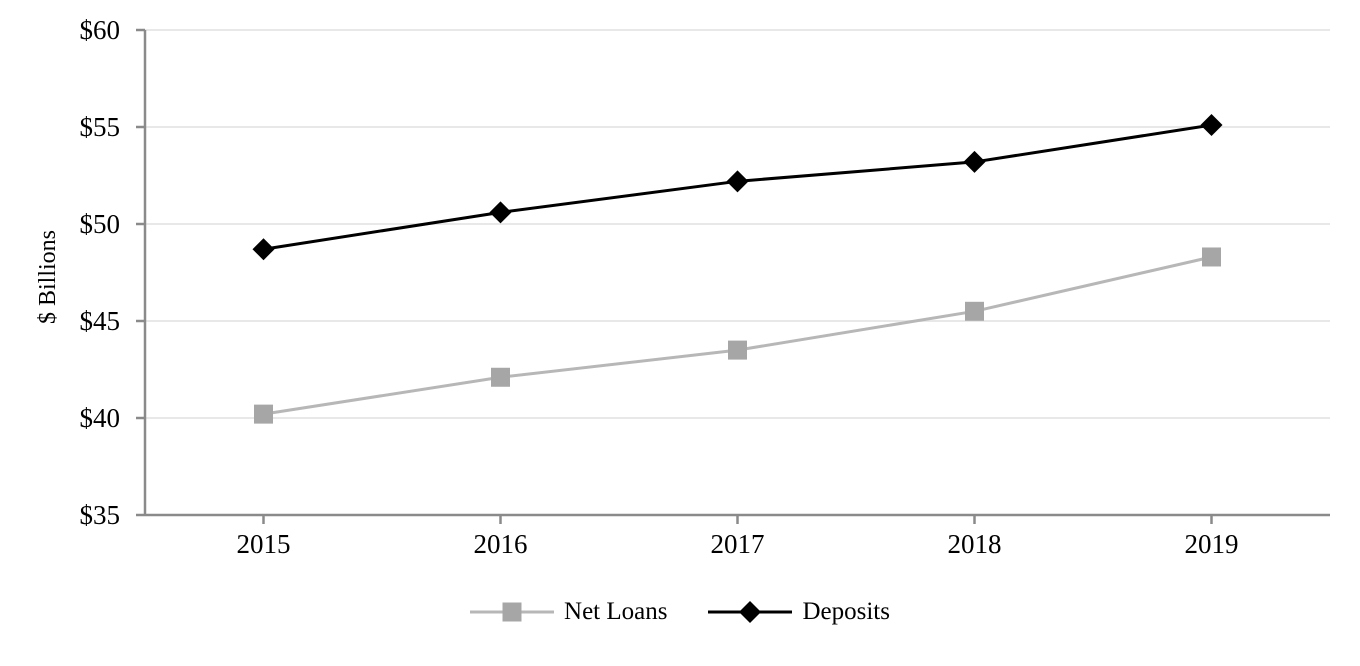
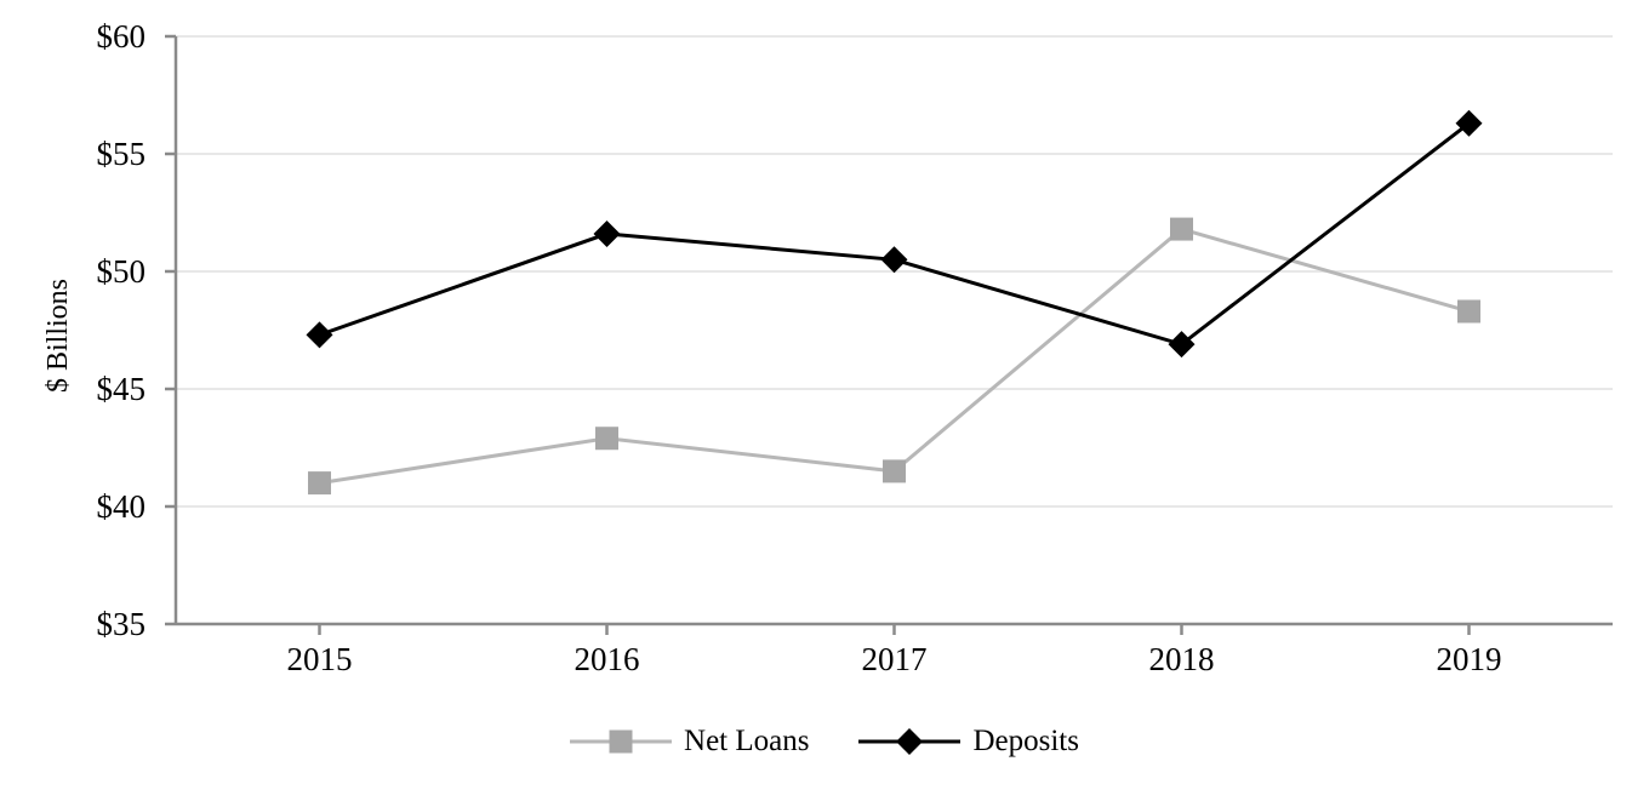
Net Loans/2015: $40.2 -> $41.0
Deposits/2015: $48.7 -> $47.3
Net Loans/2016: $42.1 -> $42.9
Deposits/2016: $50.6 -> $51.6
Net Loans/2017: $43.5 -> $41.5
Deposits/2017: $52.2 -> $50.5
Net Loans/2018: $45.5 -> $51.8
Deposits/2018: $53.2 -> $46.9
Deposits/2019: $55.1 -> $56.3
